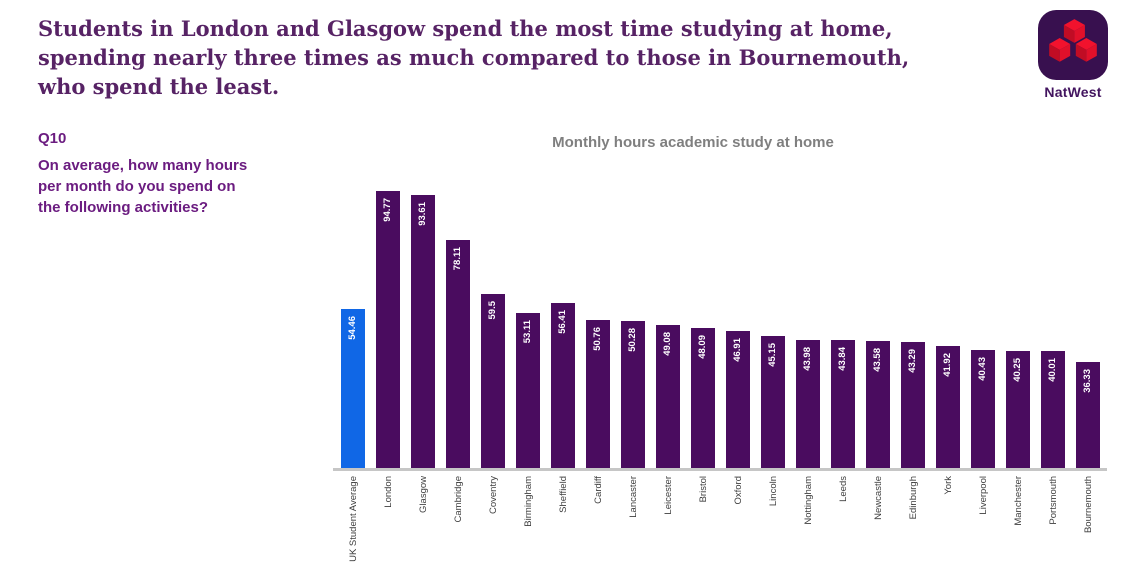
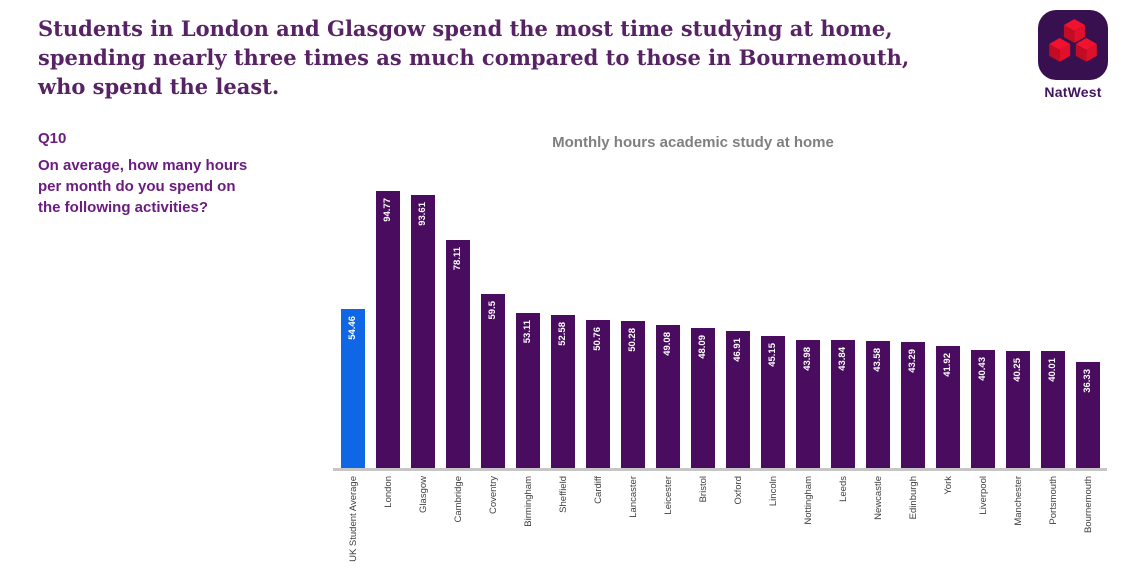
Sheffield: 56.41 -> 52.58
